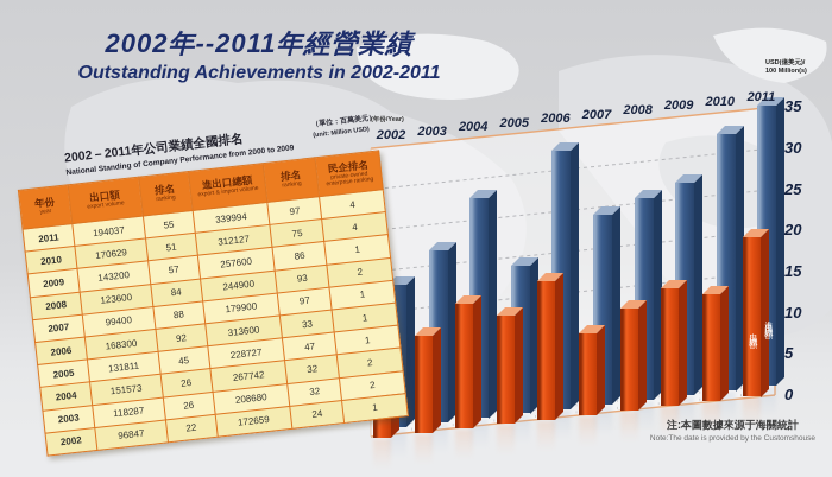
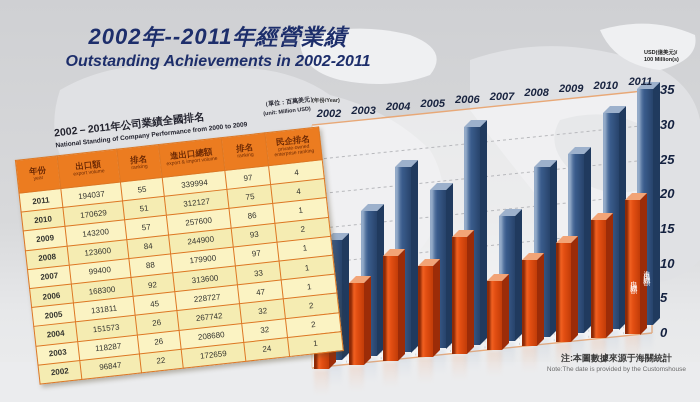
進出口總額/2005: 18 -> 23
進出口總額/2007: 23 -> 18
出口總額/2010: 13 -> 17
